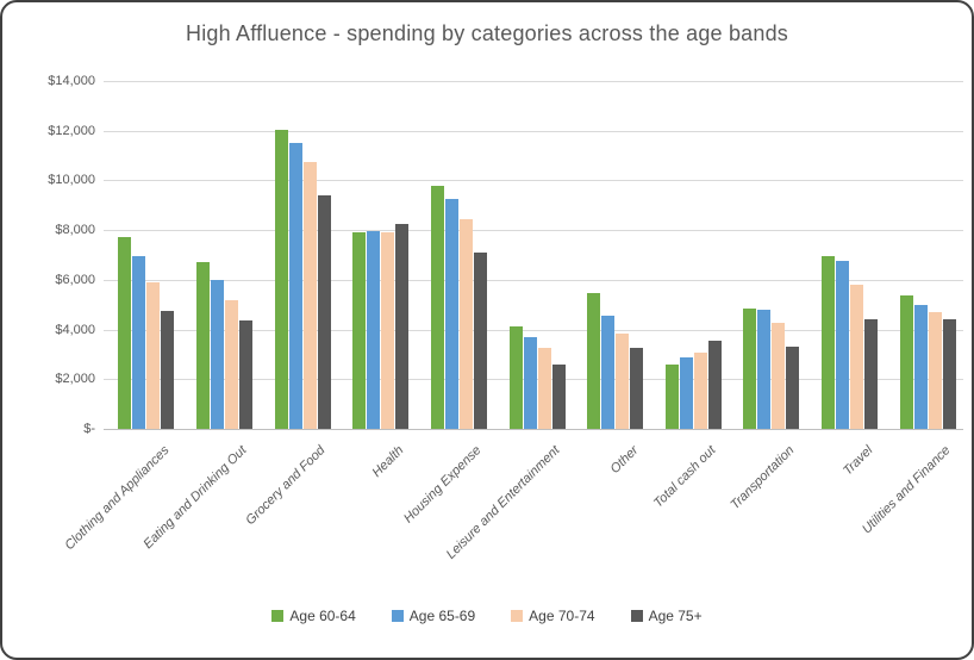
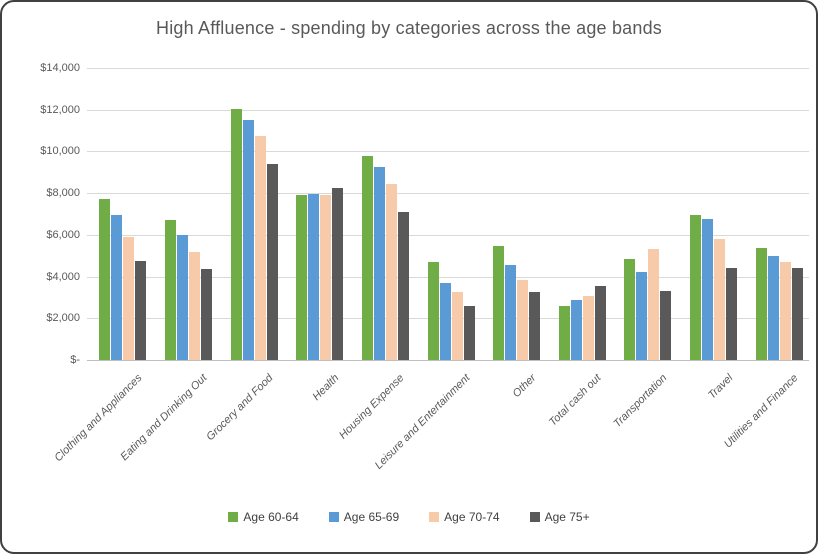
Age 60-64/Leisure and Entertainment: $4100 -> $4700
Age 65-69/Transportation: $4800 -> $4200
Age 70-74/Transportation: $4200 -> $5300
